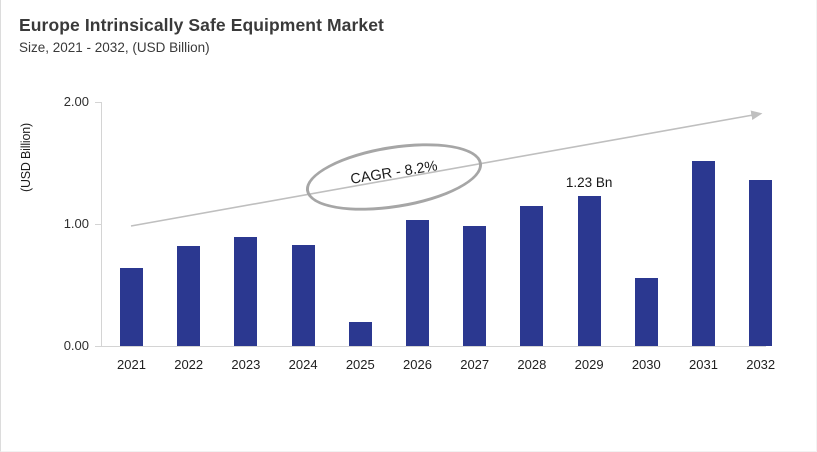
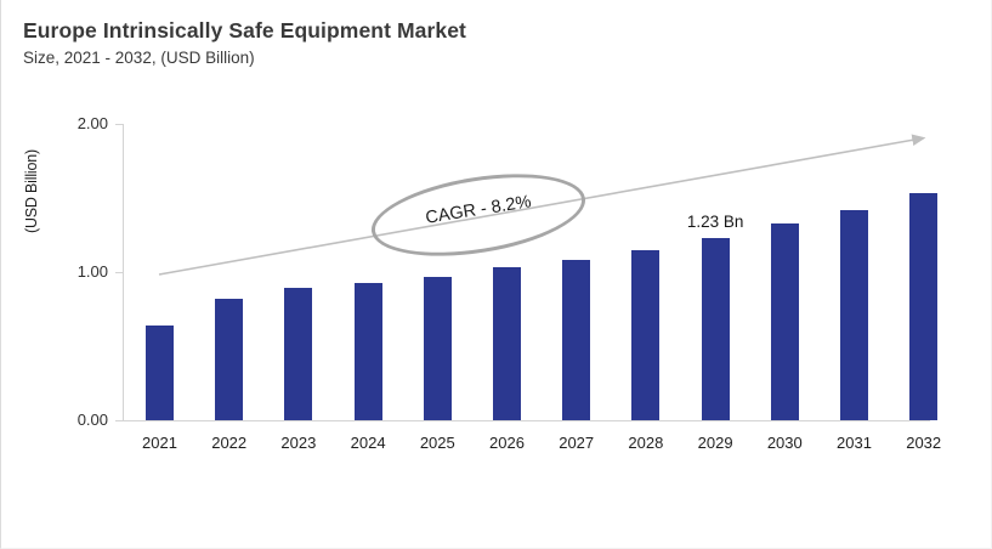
2024: 0.83 -> 0.93
2025: 0.20 -> 0.97
2027: 0.98 -> 1.08
2030: 0.56 -> 1.33
2031: 1.52 -> 1.42
2032: 1.36 -> 1.53
